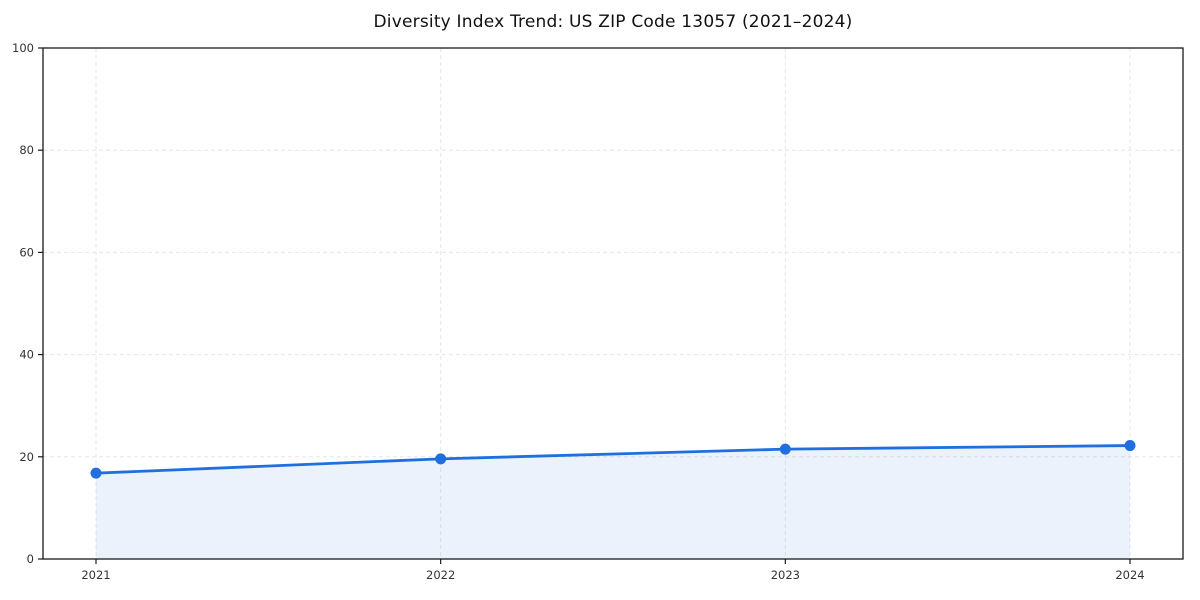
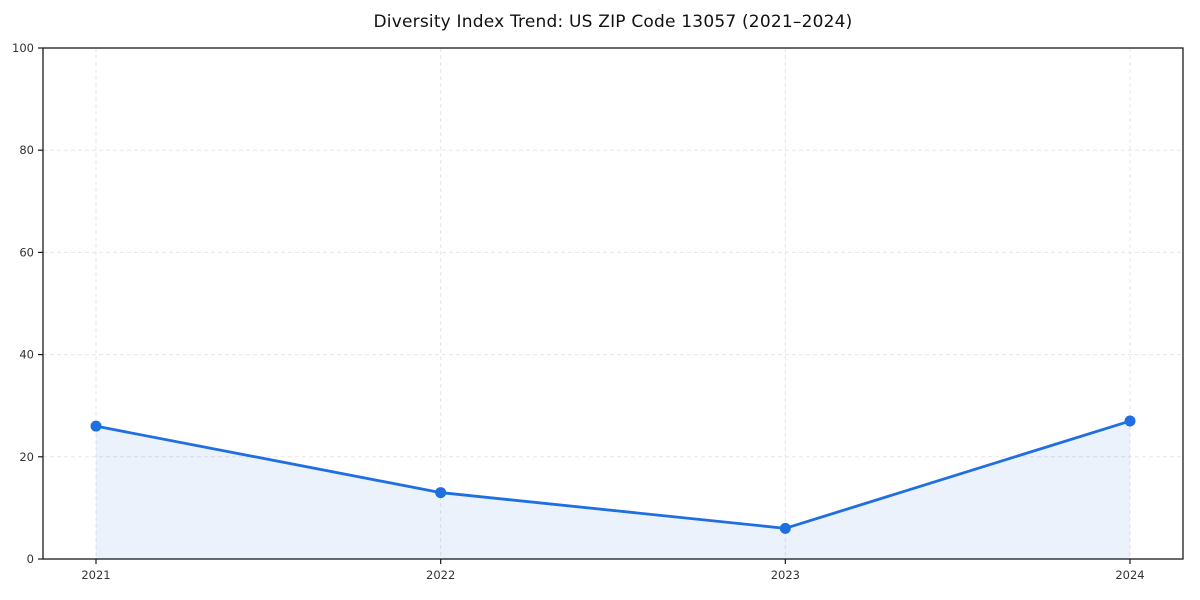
2021: 17 -> 26
2022: 20 -> 13
2023: 22 -> 6
2024: 22 -> 27
